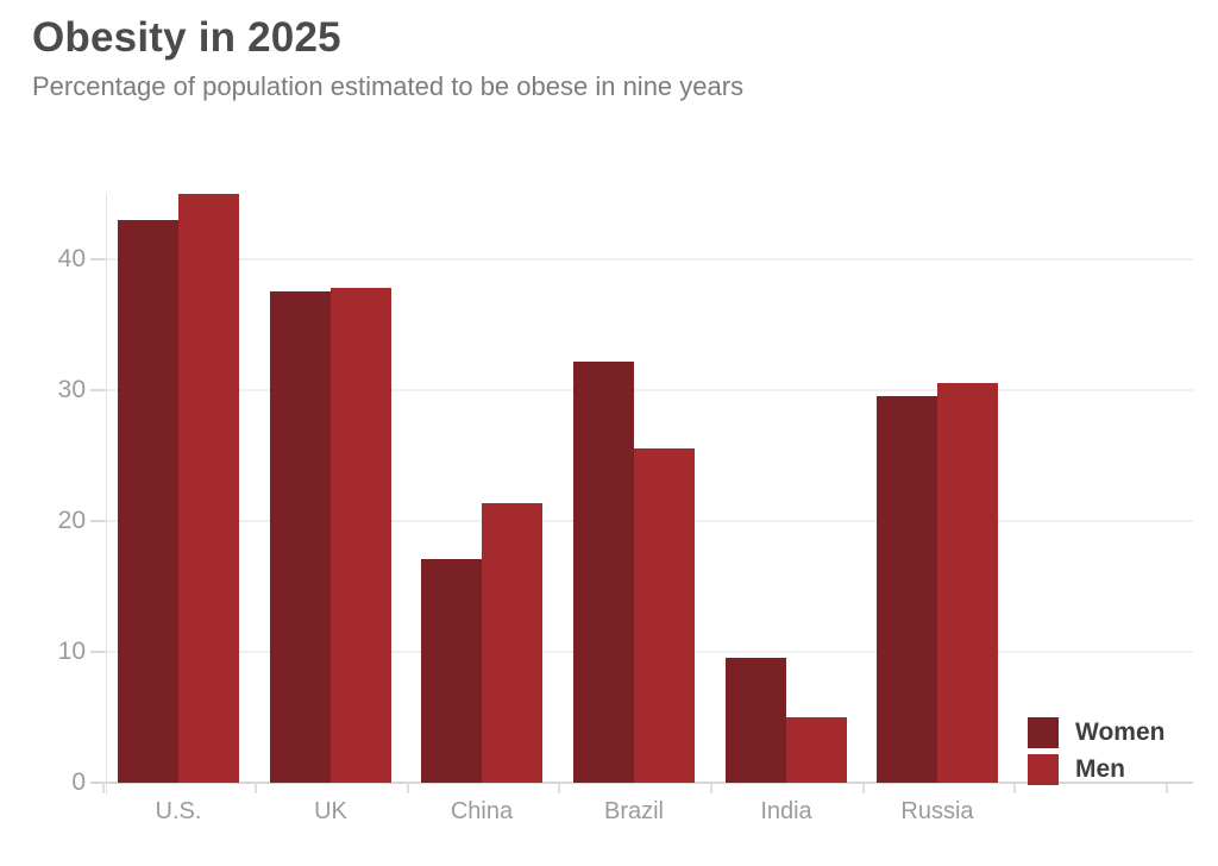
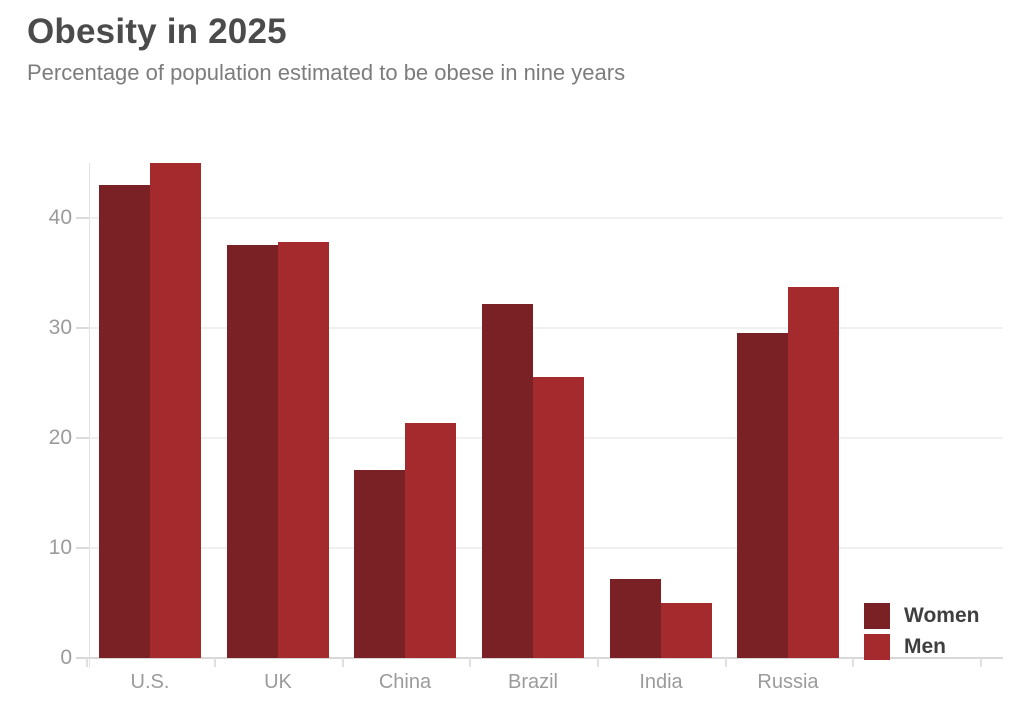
Women/India: 9.5 -> 7.2
Men/Russia: 30.5 -> 33.7
